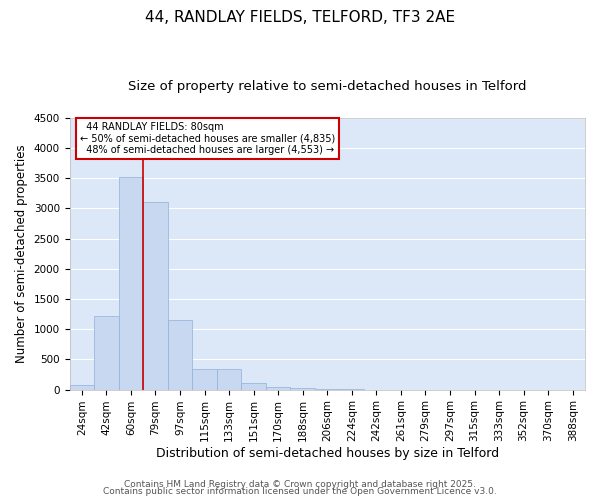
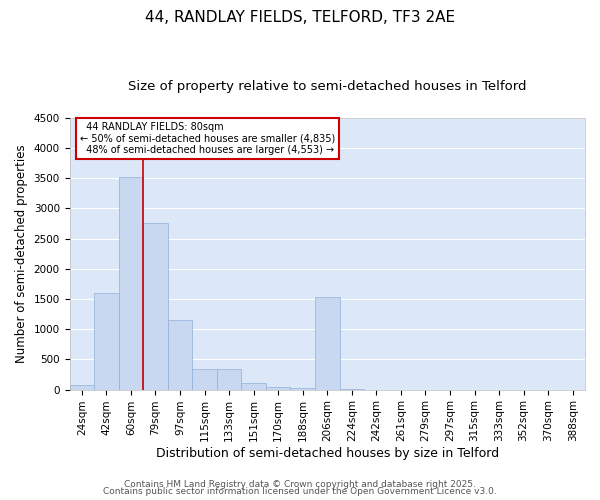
42sqm: 1220 -> 1600
79sqm: 3100 -> 2760
206sqm: 10 -> 1540
